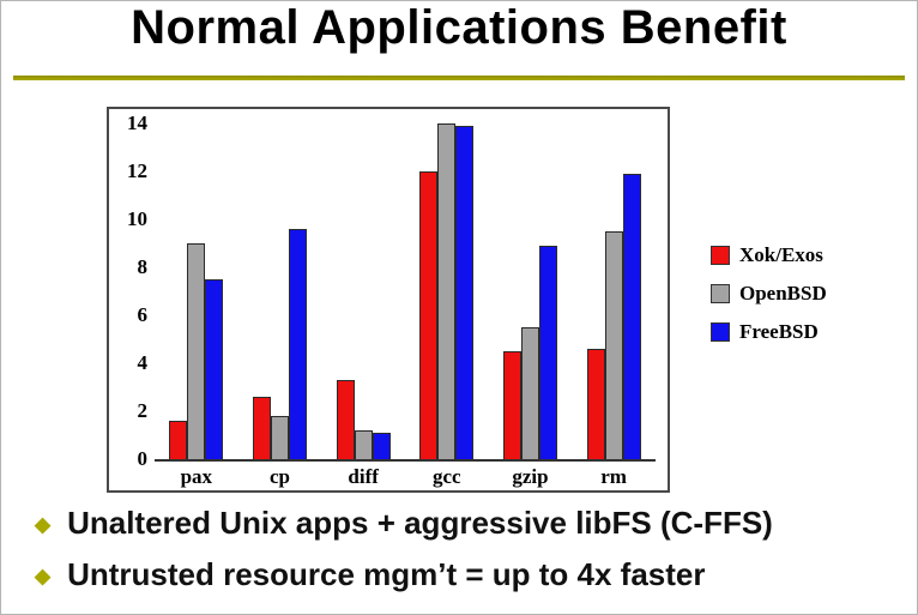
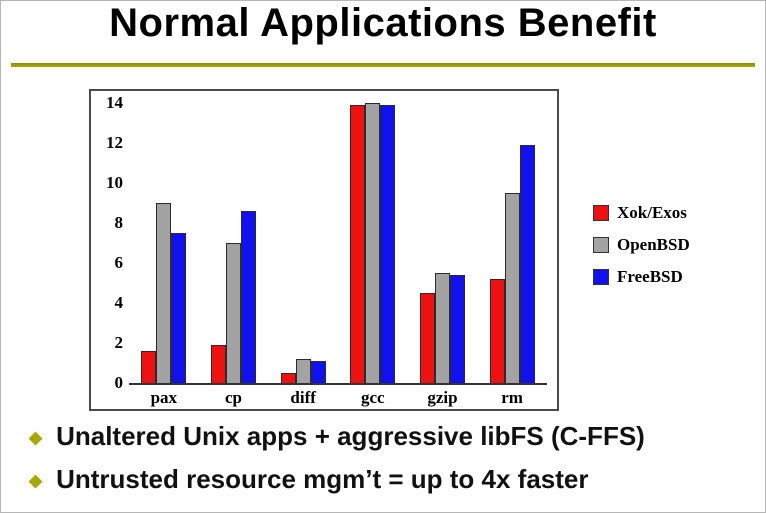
Xok/Exos/cp: 2.6 -> 1.9
OpenBSD/cp: 1.8 -> 7.0
FreeBSD/cp: 9.6 -> 8.6
Xok/Exos/diff: 3.3 -> 0.5
Xok/Exos/gcc: 12.0 -> 13.9
FreeBSD/gzip: 8.9 -> 5.4
Xok/Exos/rm: 4.6 -> 5.2
